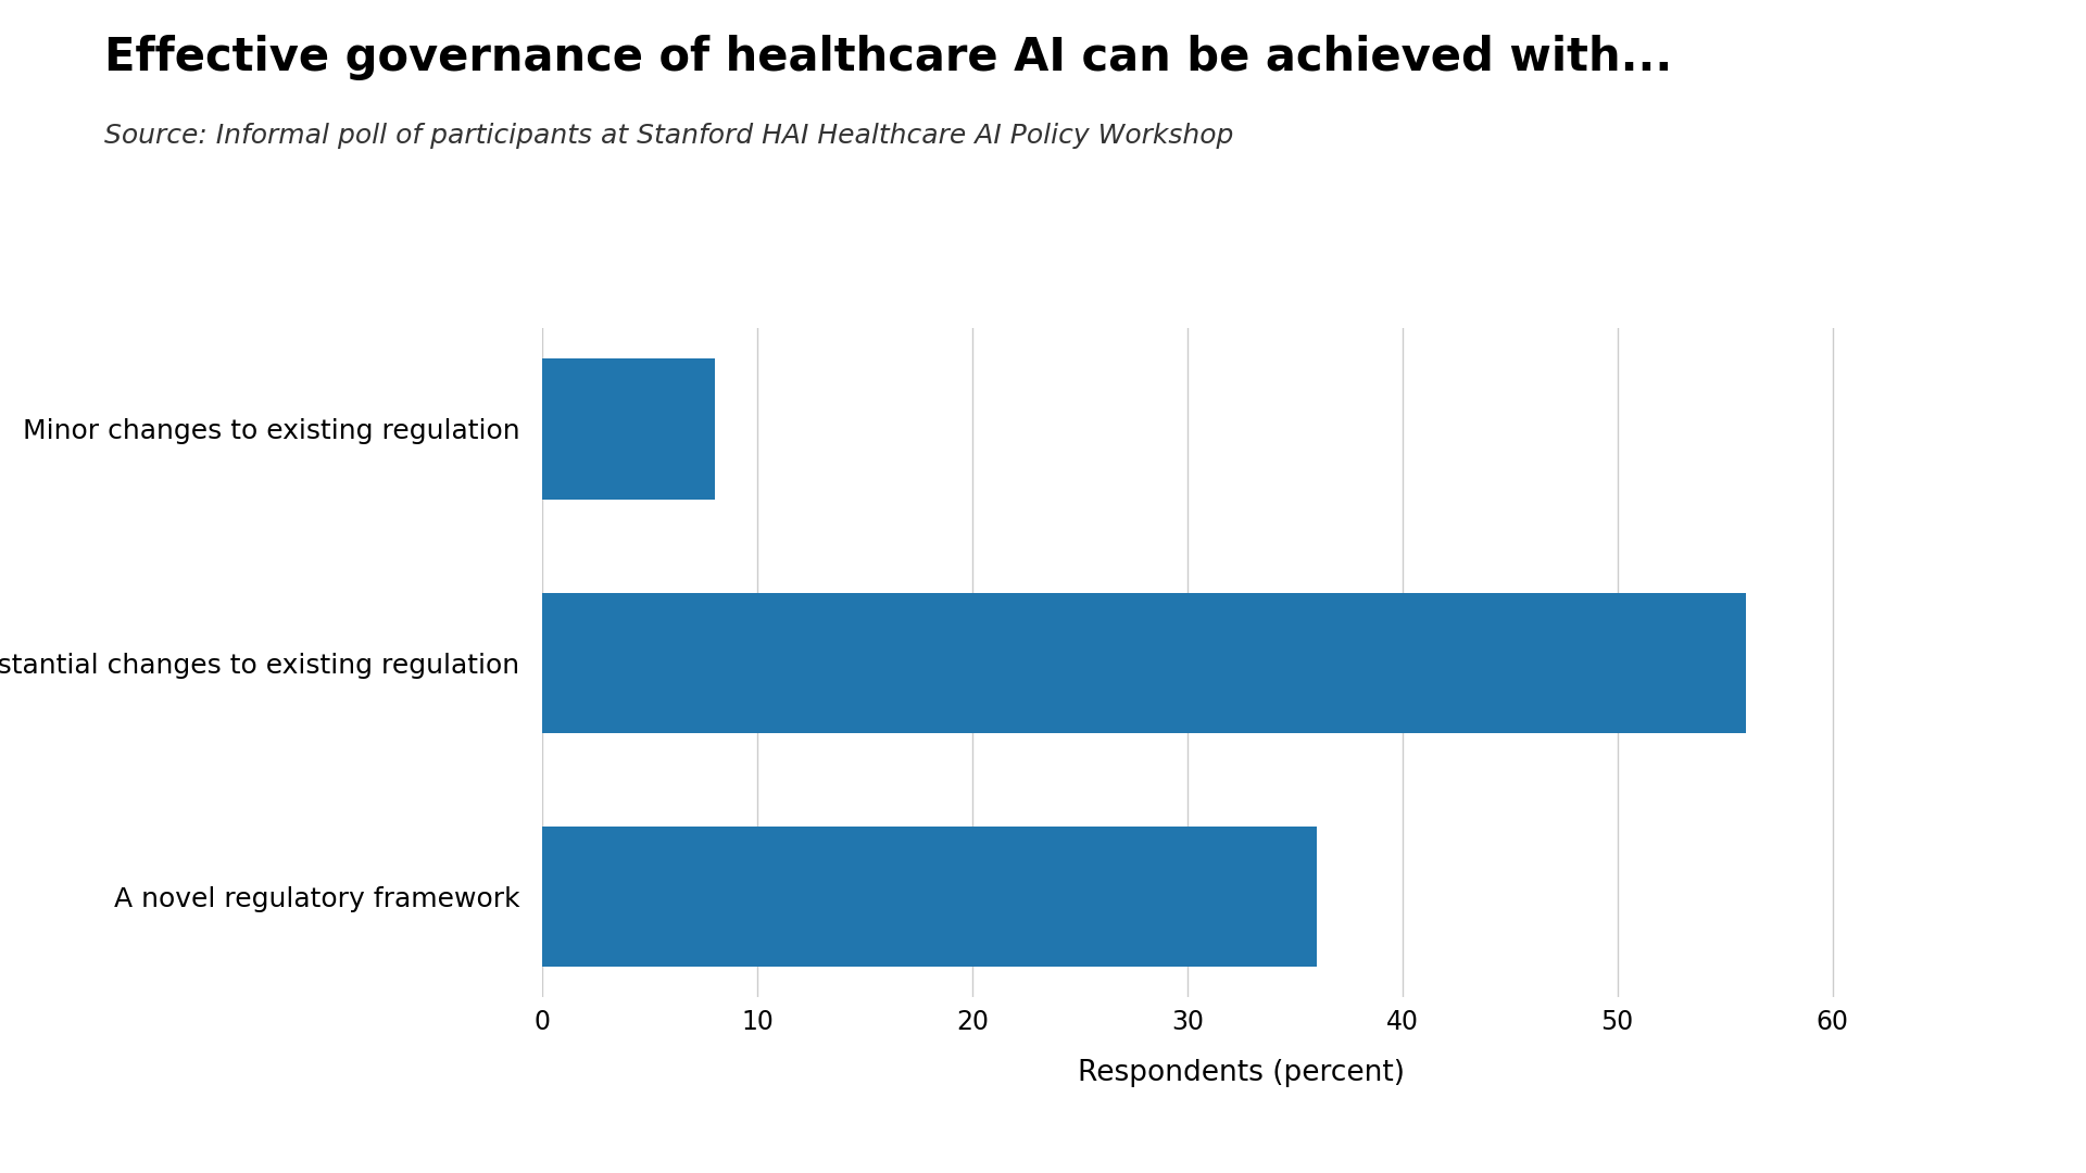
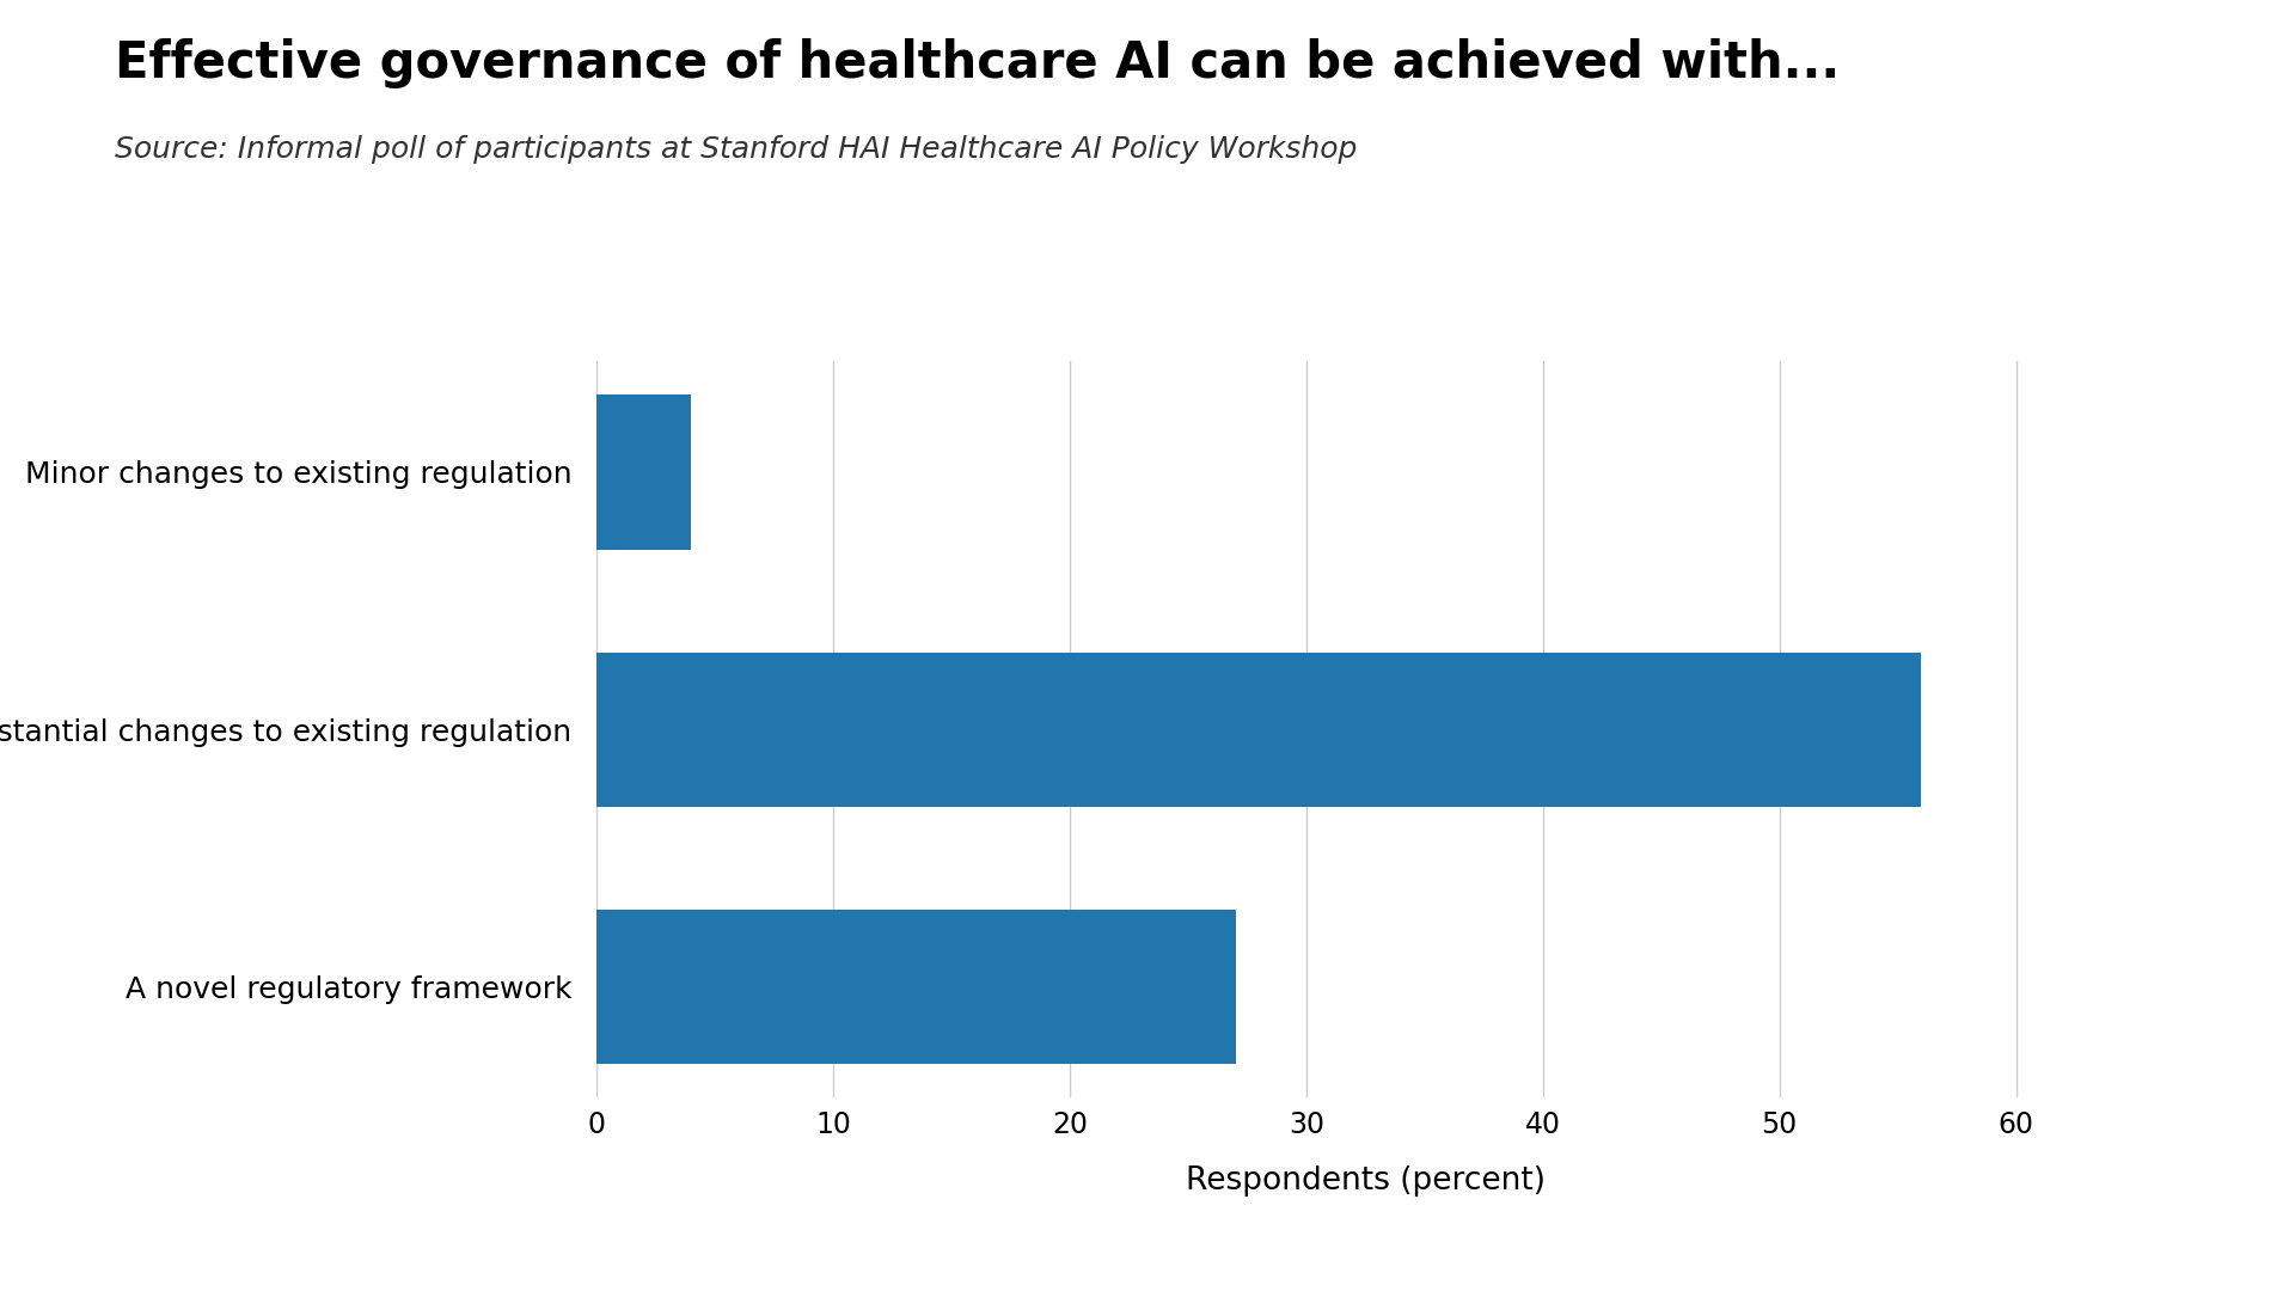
Minor changes to existing regulation: 8 -> 4
A novel regulatory framework: 36 -> 27
